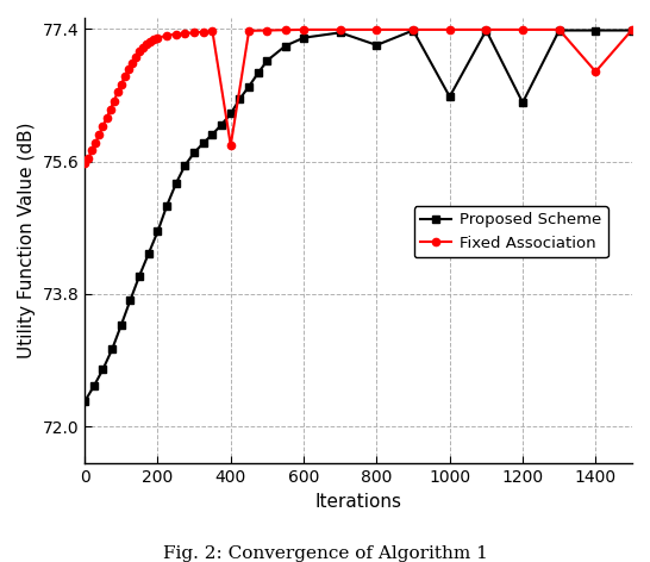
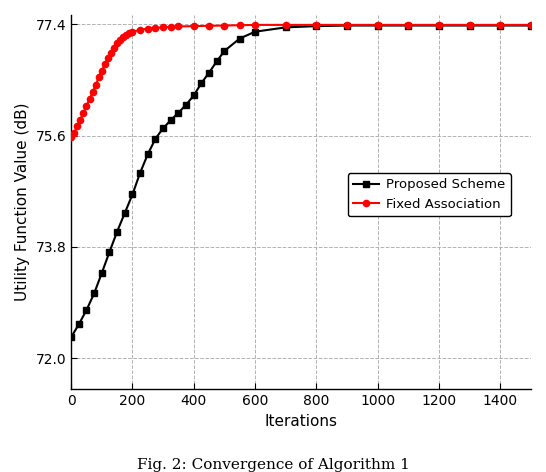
Fixed Association/400: 75.82 -> 77.37
Proposed Scheme/800: 77.18 -> 77.37
Proposed Scheme/1000: 76.48 -> 77.38
Proposed Scheme/1200: 76.40 -> 77.38
Fixed Association/1400: 76.82 -> 77.39
